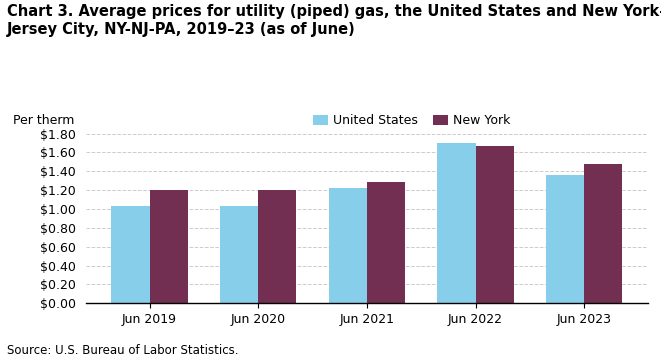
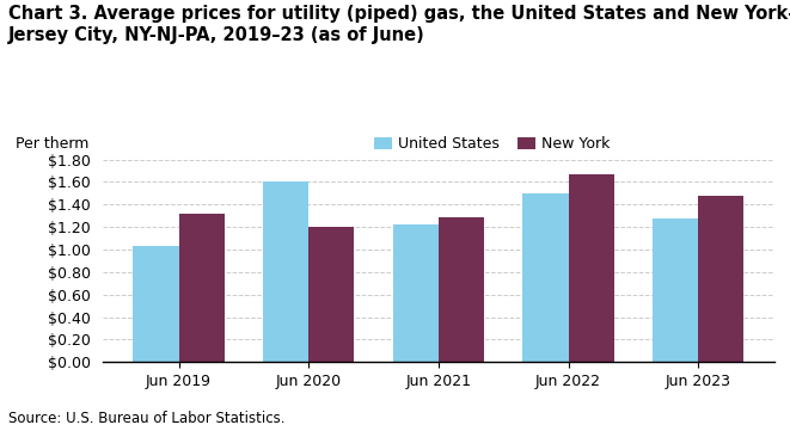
New York/Jun 2019: $1.20 -> $1.32
United States/Jun 2020: $1.03 -> $1.60
United States/Jun 2022: $1.70 -> $1.50
United States/Jun 2023: $1.36 -> $1.28
